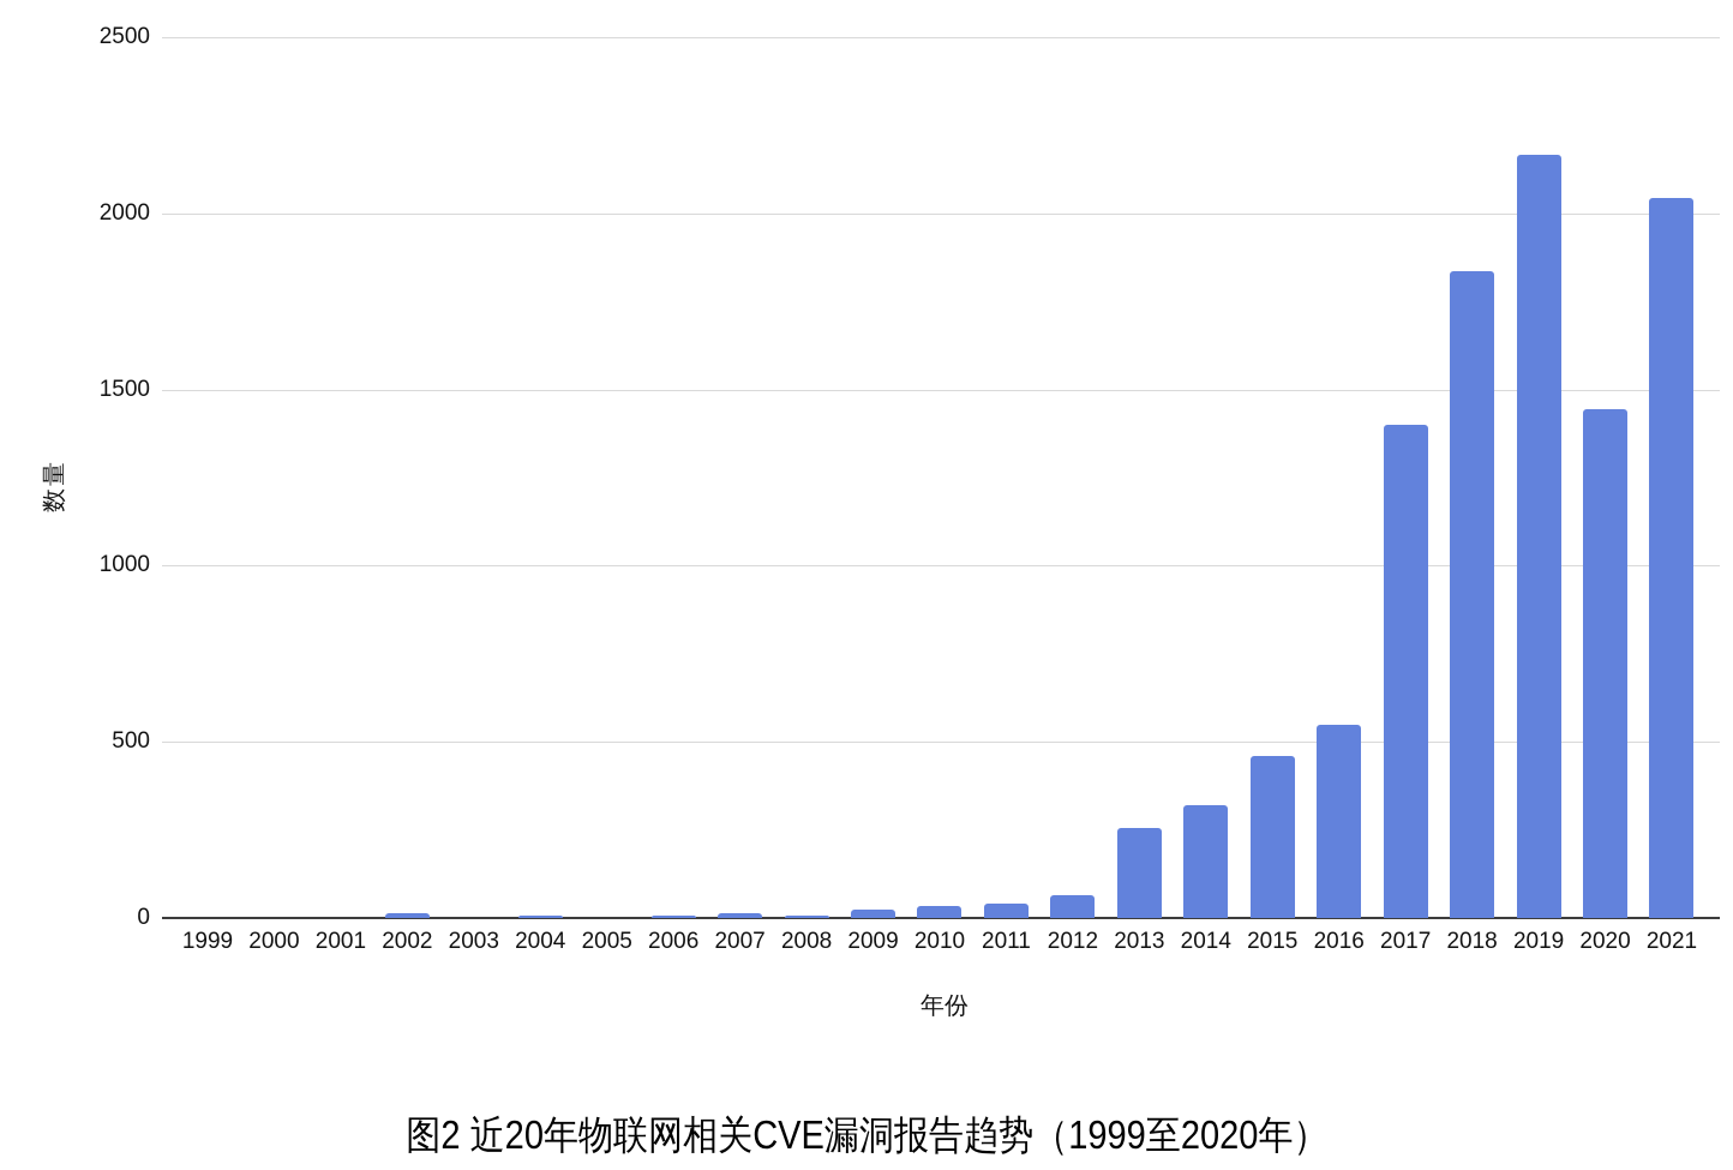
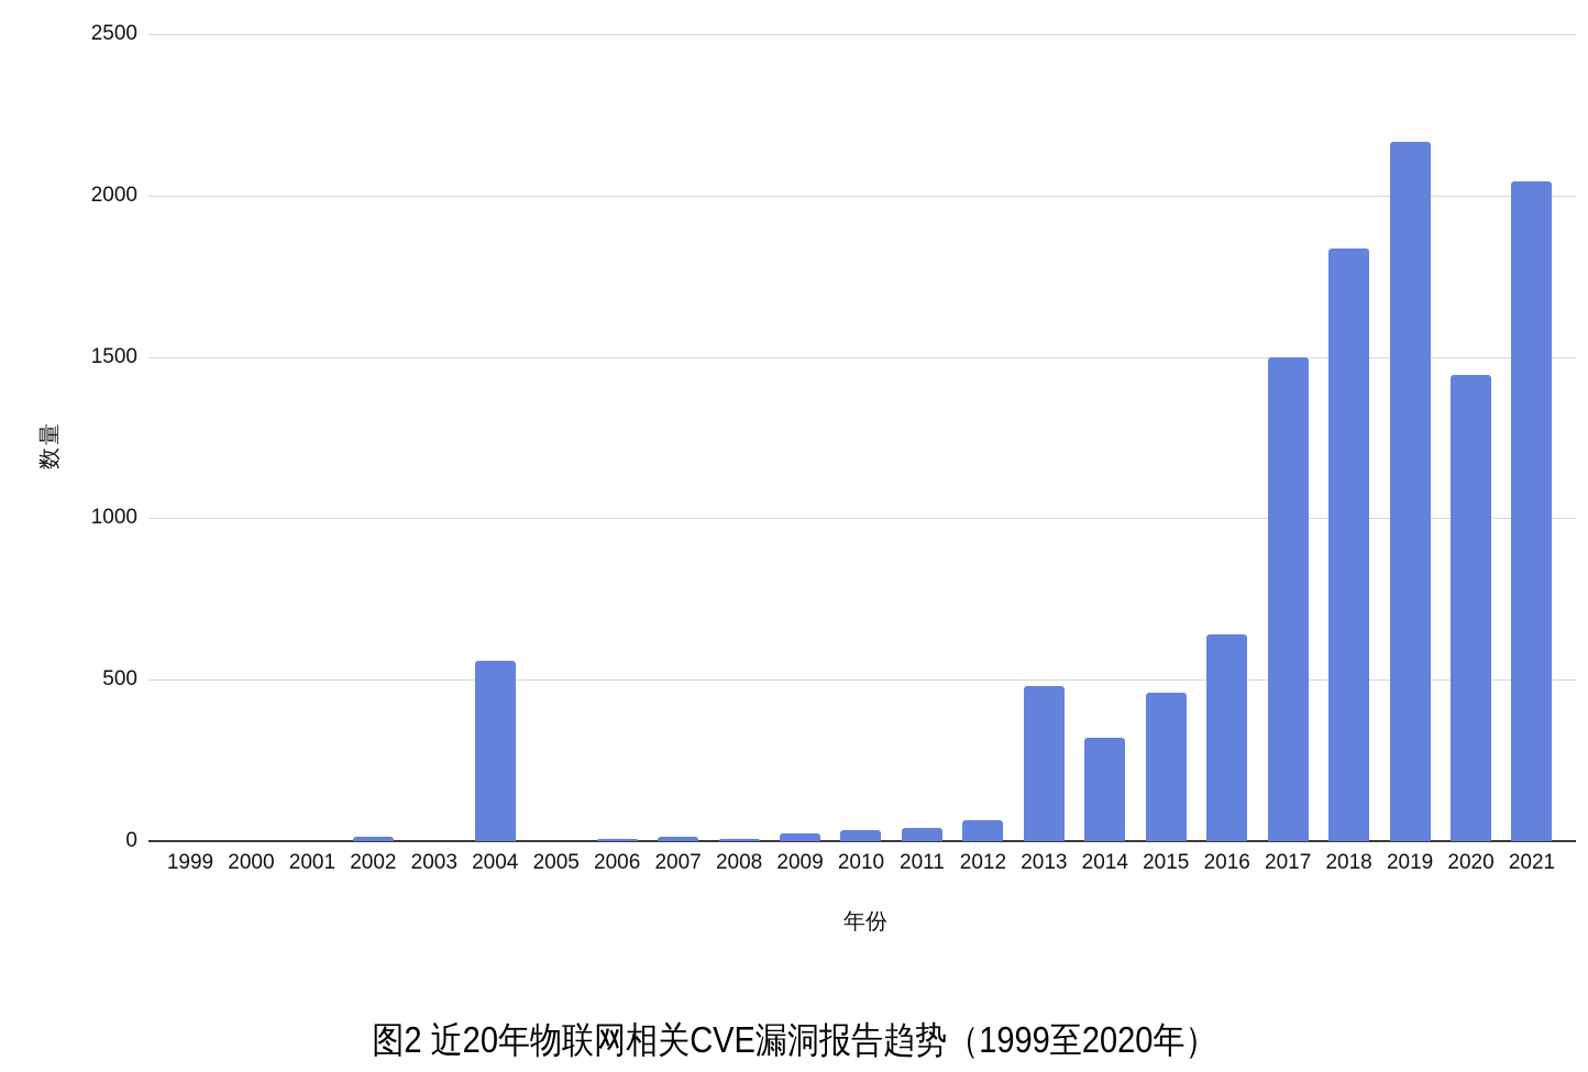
2004: 10 -> 560
2013: 260 -> 480
2016: 550 -> 640
2017: 1400 -> 1500
